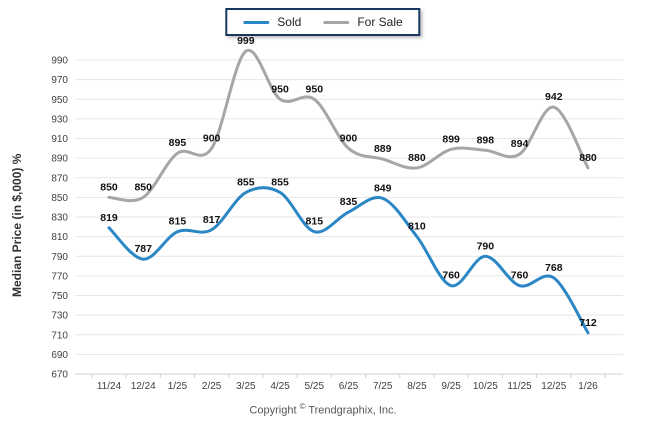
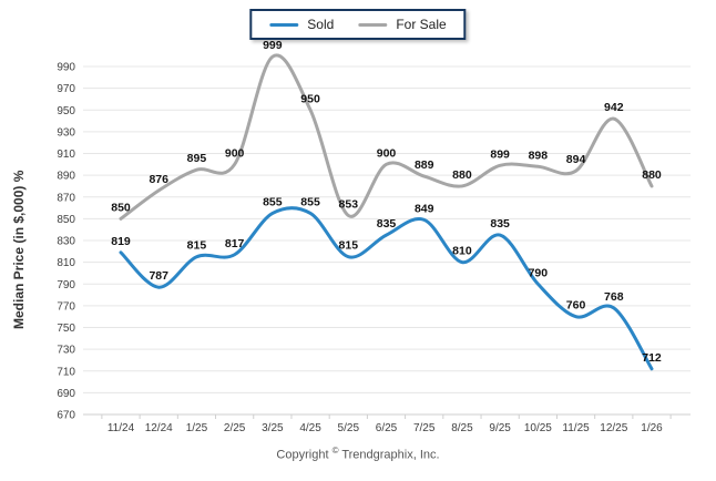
For Sale/12/24: 850 -> 876
For Sale/5/25: 950 -> 853
Sold/9/25: 760 -> 835
